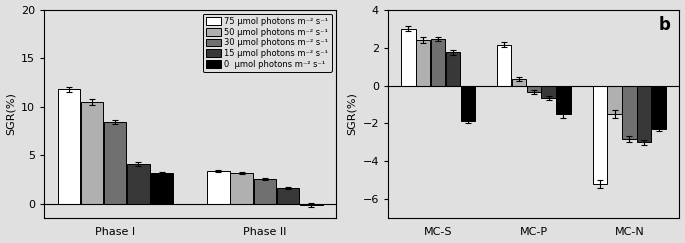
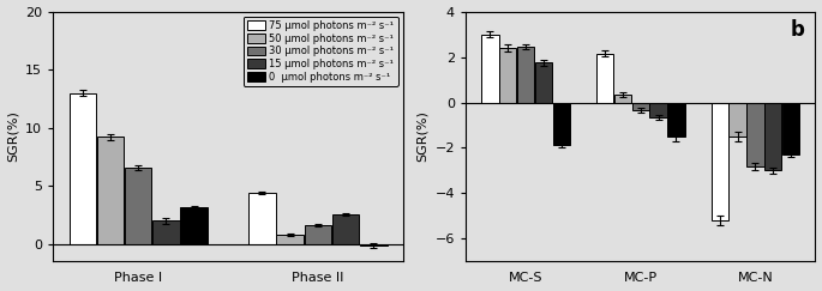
75 μmol photons m⁻² s⁻¹/Phase I: 11.8 -> 13.0
50 μmol photons m⁻² s⁻¹/Phase I: 10.4 -> 9.2
30 μmol photons m⁻² s⁻¹/Phase I: 8.4 -> 6.6
15 μmol photons m⁻² s⁻¹/Phase I: 4.1 -> 2.0
75 μmol photons m⁻² s⁻¹/Phase II: 3.4 -> 4.4
50 μmol photons m⁻² s⁻¹/Phase II: 3.2 -> 0.8
30 μmol photons m⁻² s⁻¹/Phase II: 2.5 -> 1.6
15 μmol photons m⁻² s⁻¹/Phase II: 1.6 -> 2.6
